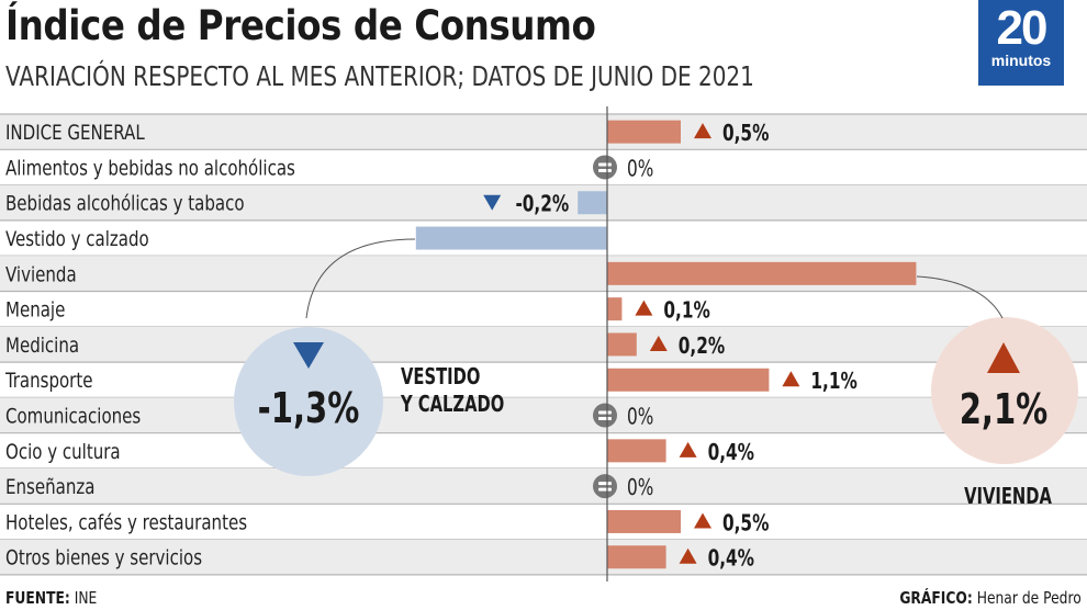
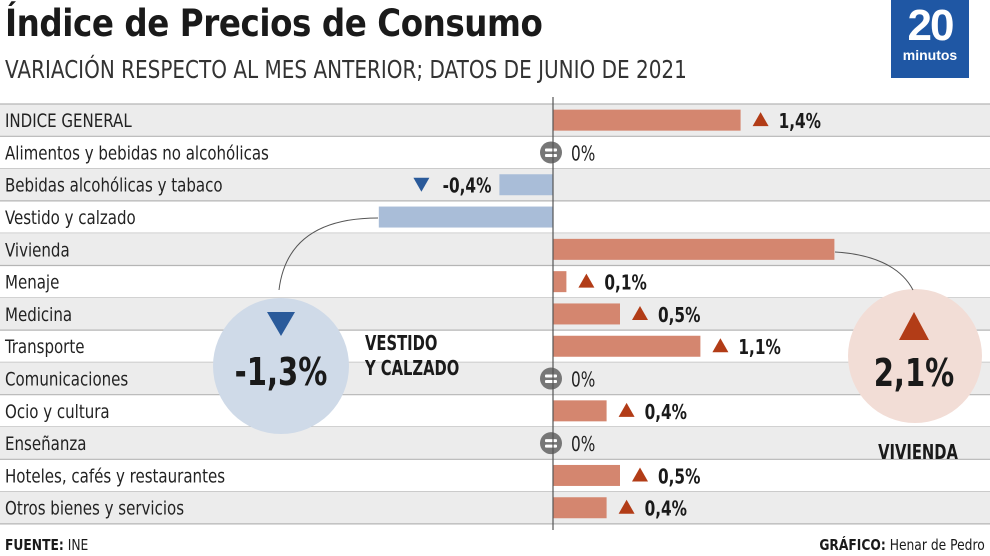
INDICE GENERAL: 0,5% -> 1,4%
Bebidas alcohólicas y tabaco: -0,2% -> -0,4%
Medicina: 0,2% -> 0,5%
